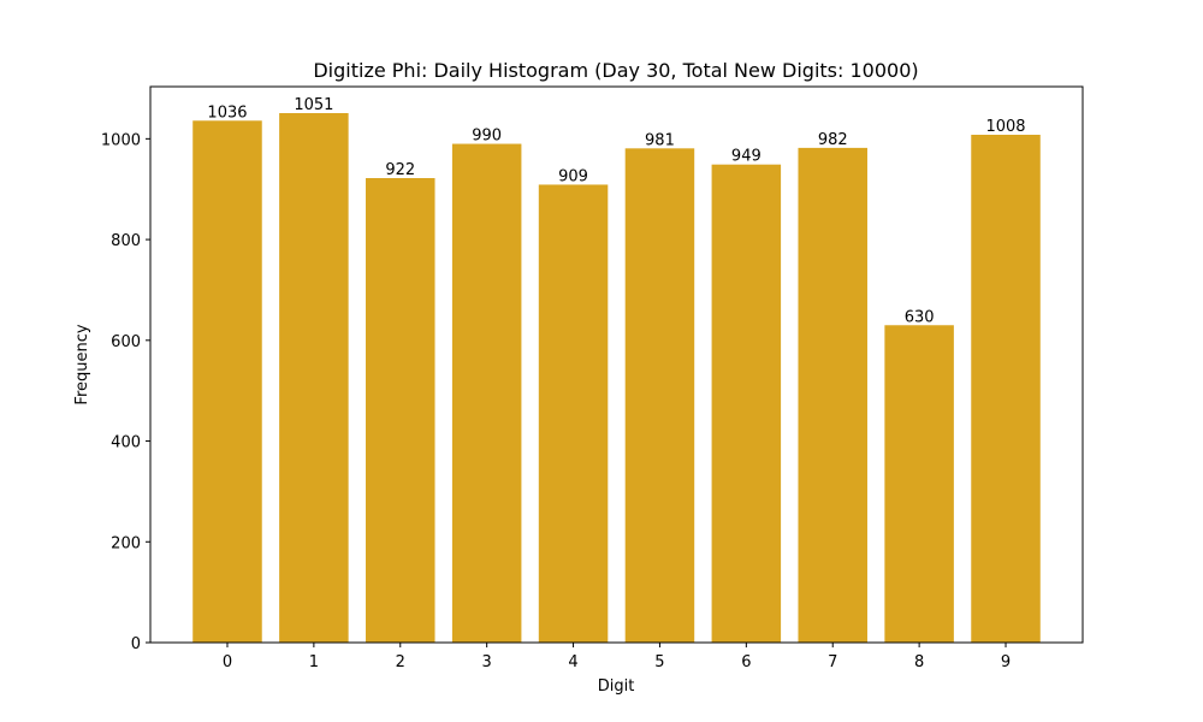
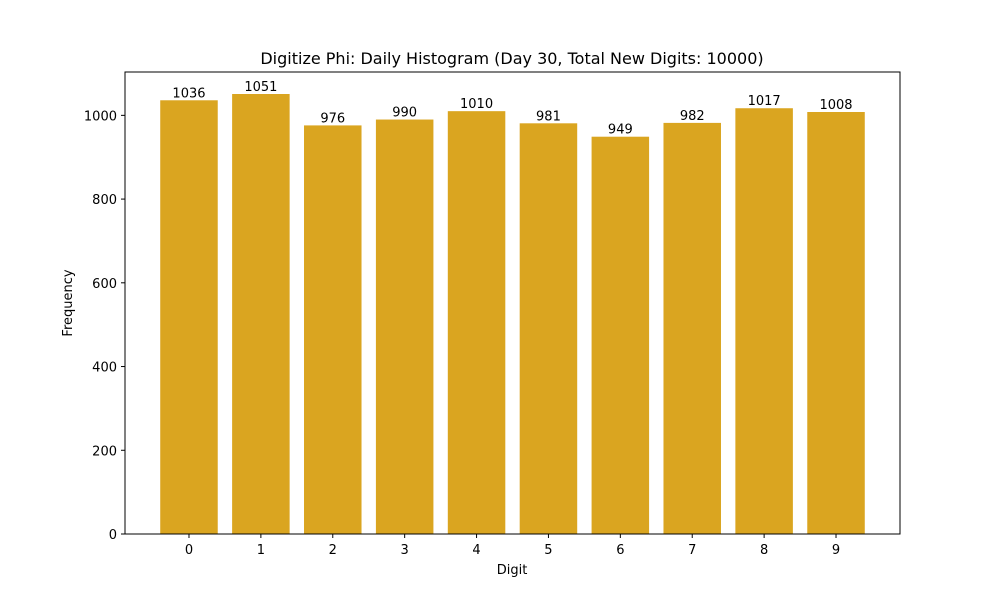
2: 922 -> 976
4: 909 -> 1010
8: 630 -> 1017
